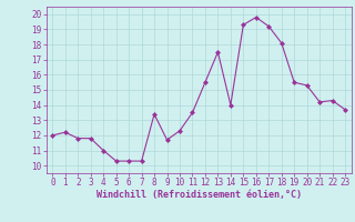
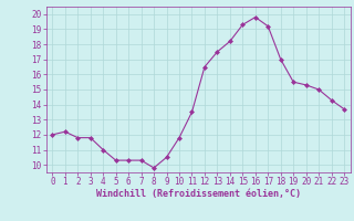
8: 13.4 -> 9.8
9: 11.7 -> 10.5
10: 12.3 -> 11.8
12: 15.5 -> 16.5
14: 14.0 -> 18.2
18: 18.1 -> 17.0
21: 14.2 -> 15.0
